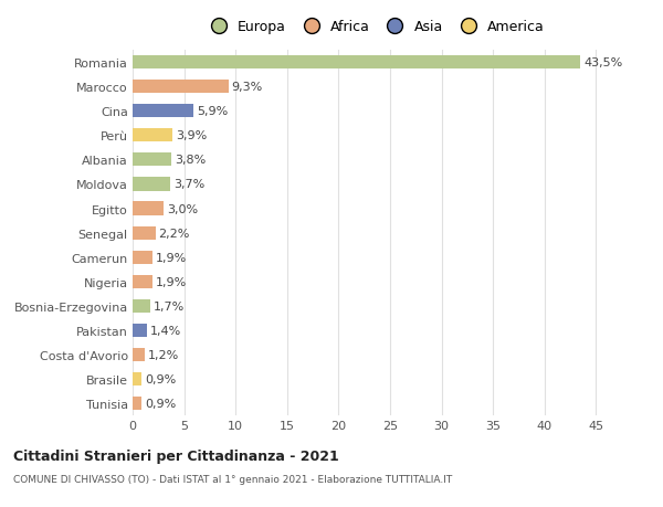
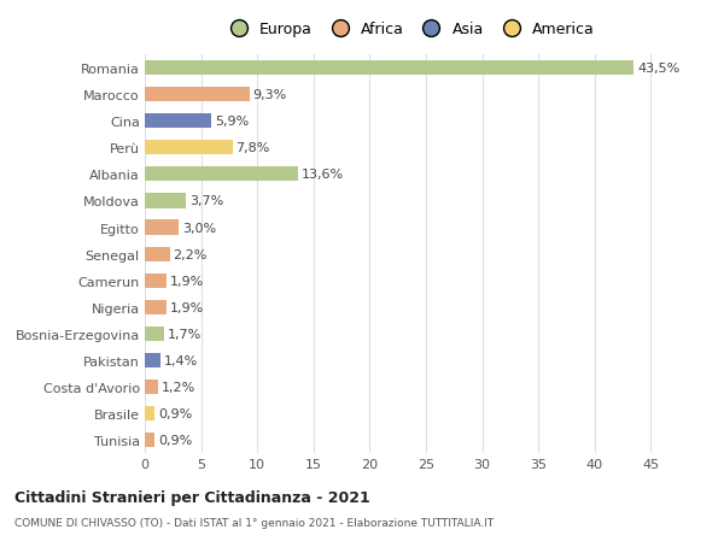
Perù: 3,9% -> 7,8%
Albania: 3,8% -> 13,6%
